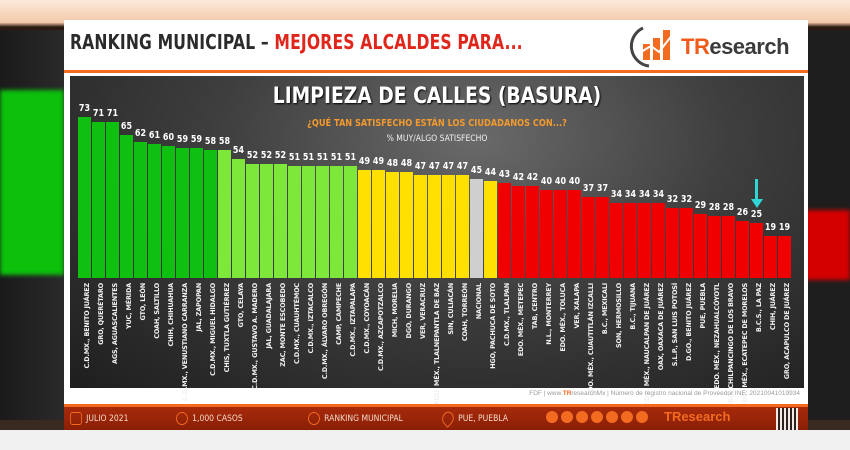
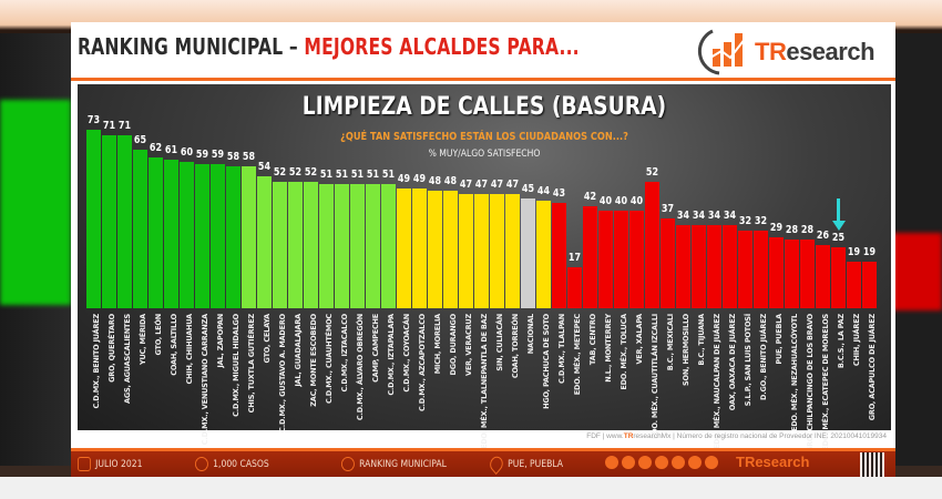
EDO. MÉX., METEPEC: 42 -> 17
EDO. MÉX., CUAUTITLÁN IZCALLI: 37 -> 52
